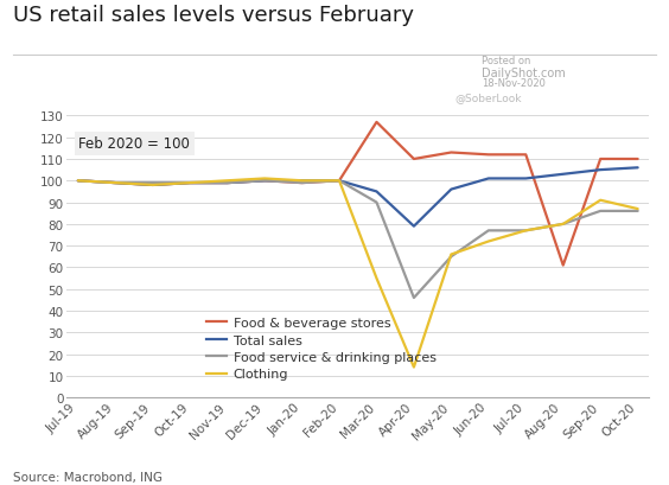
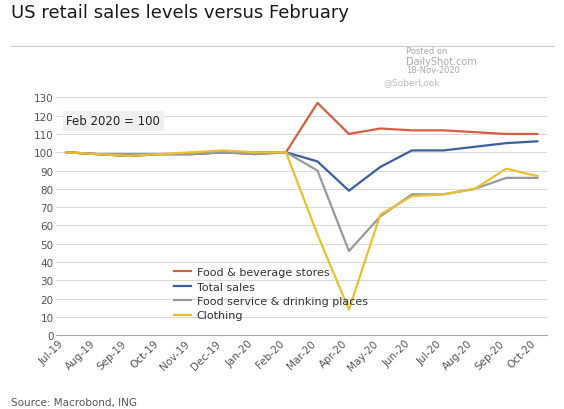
Total sales/May-20: 96 -> 92
Clothing/Jun-20: 72 -> 76
Food & beverage stores/Aug-20: 61 -> 111
